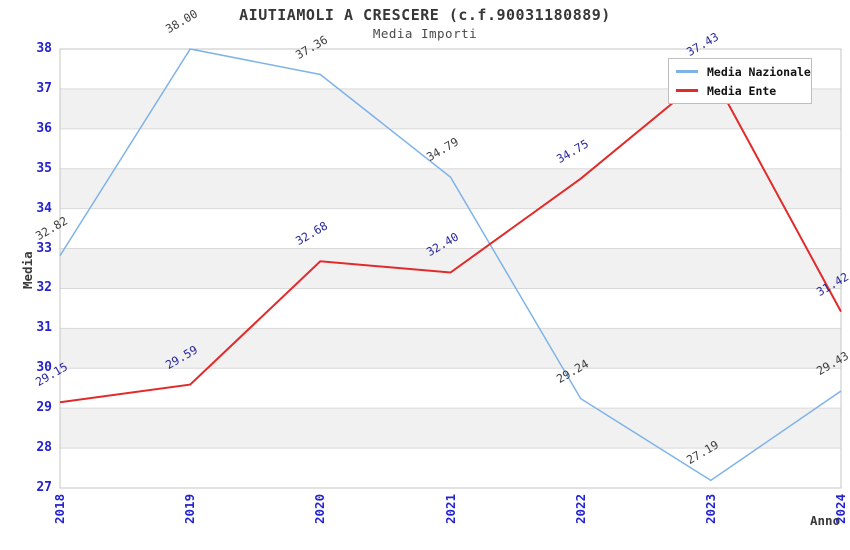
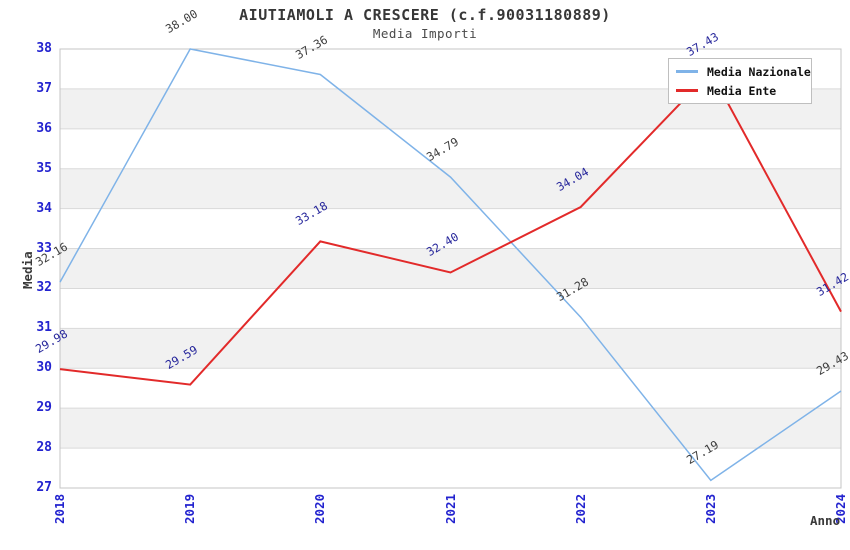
Media Nazionale/2018: 32.82 -> 32.16
Media Ente/2018: 29.15 -> 29.98
Media Ente/2020: 32.68 -> 33.18
Media Nazionale/2022: 29.24 -> 31.28
Media Ente/2022: 34.75 -> 34.04
